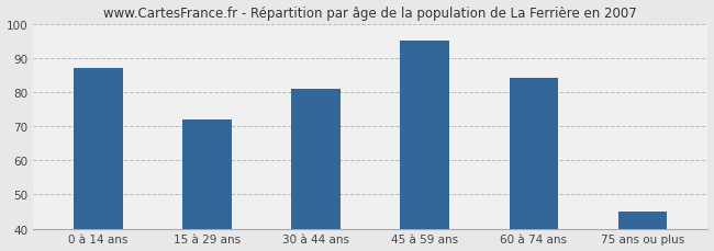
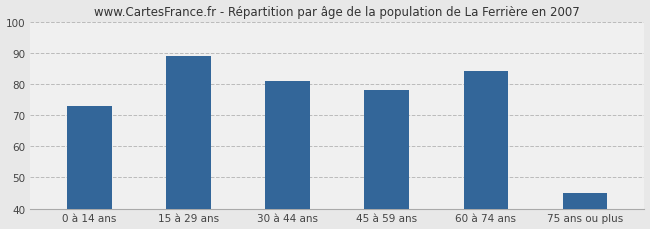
0 à 14 ans: 87 -> 73
15 à 29 ans: 72 -> 89
45 à 59 ans: 95 -> 78
